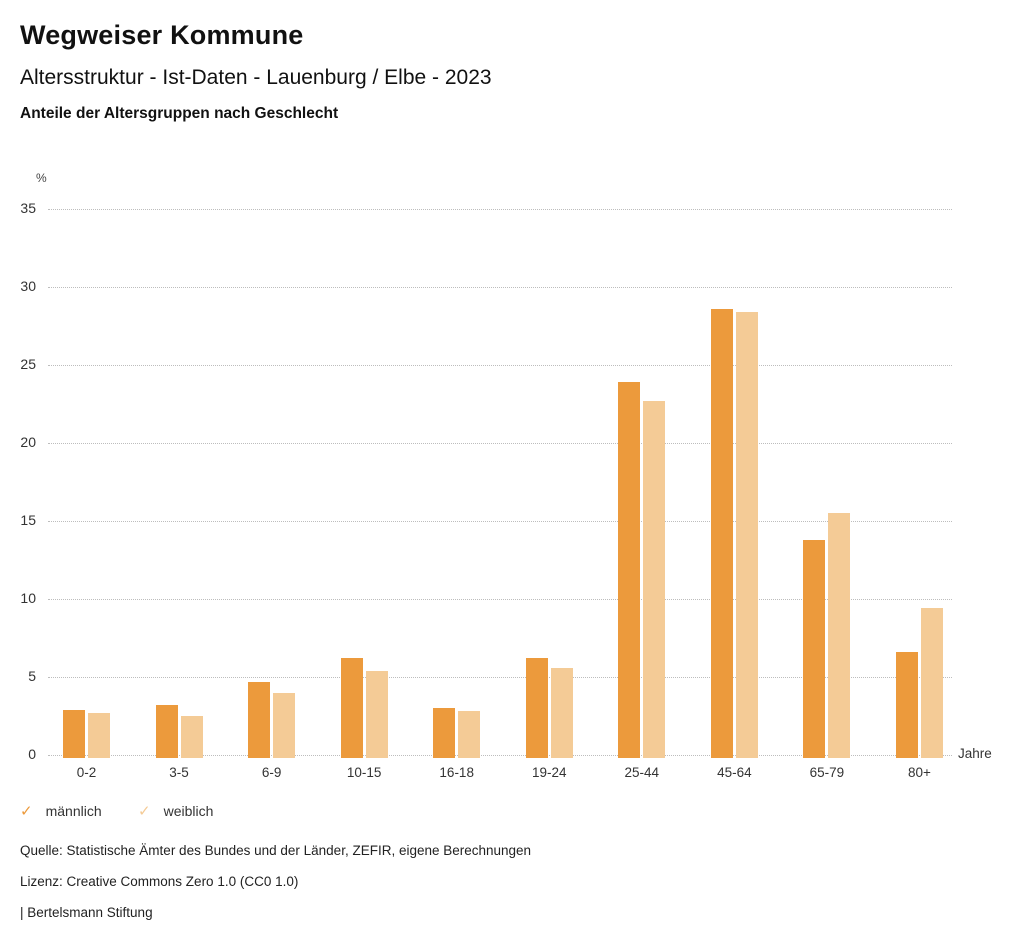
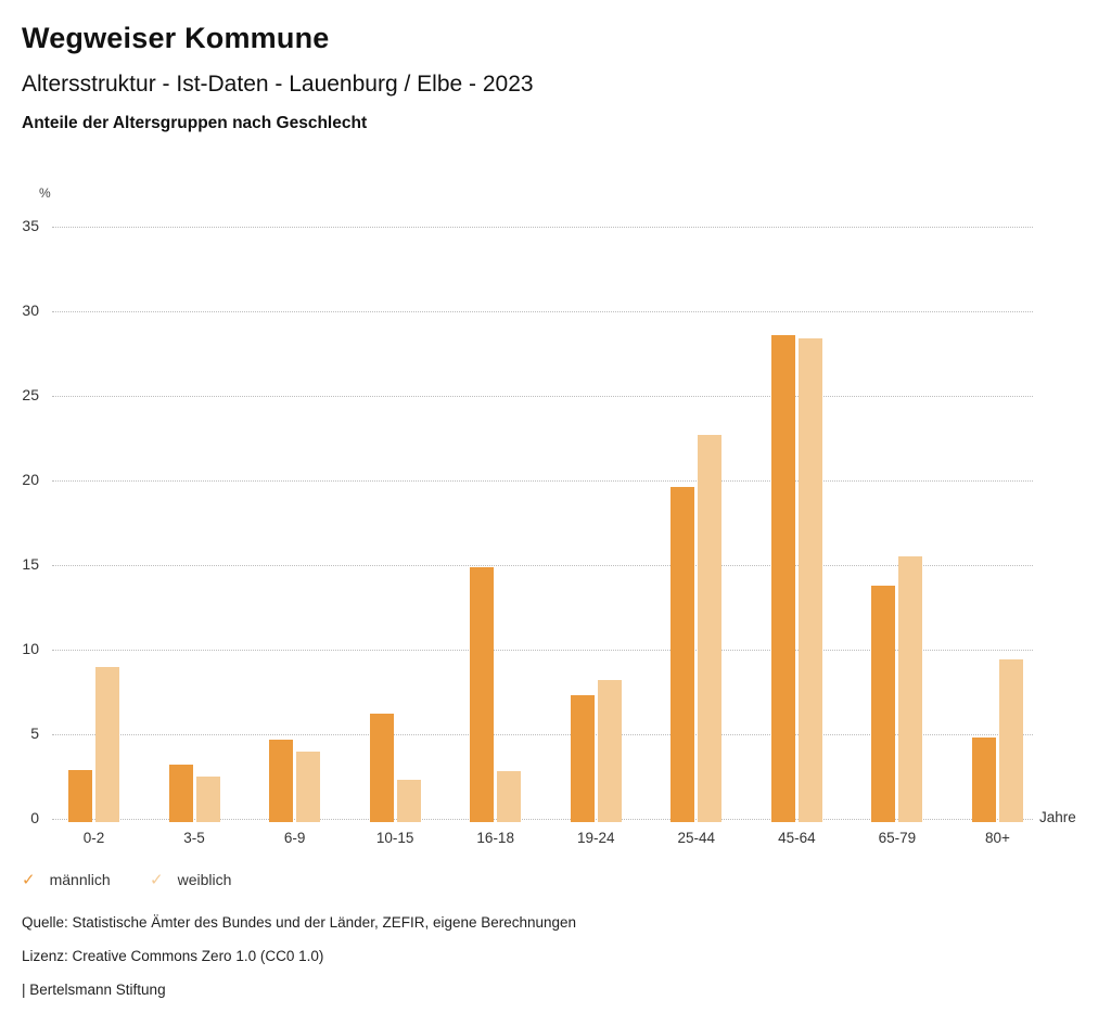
weiblich/0-2: 2.7 -> 9.0
weiblich/10-15: 5.4 -> 2.3
männlich/16-18: 3.0 -> 14.9
männlich/19-24: 6.2 -> 7.3
weiblich/19-24: 5.6 -> 8.2
männlich/25-44: 23.9 -> 19.6
männlich/80+: 6.6 -> 4.8
